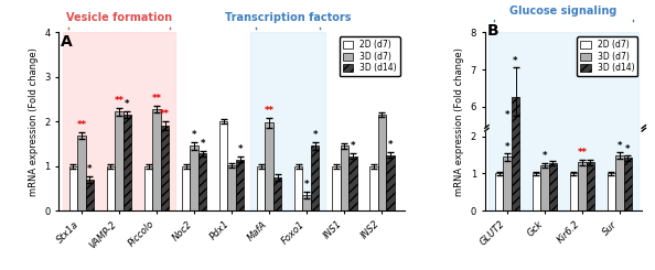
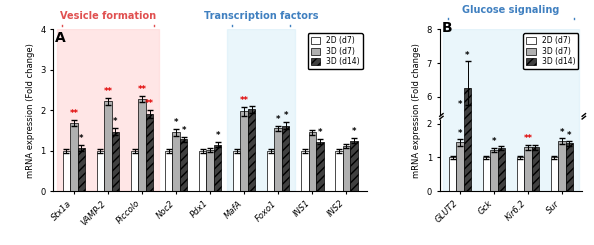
3D (d14)/Stx1a: 0.70 -> 1.07
3D (d14)/VAMP-2: 2.15 -> 1.47
2D (d7)/Pdx1: 2 -> 1
3D (d14)/MafA: 0.75 -> 2.02
3D (d7)/Foxo1: 0.35 -> 1.55
3D (d14)/Foxo1: 1.45 -> 1.62
3D (d7)/INS2: 2.15 -> 1.12
